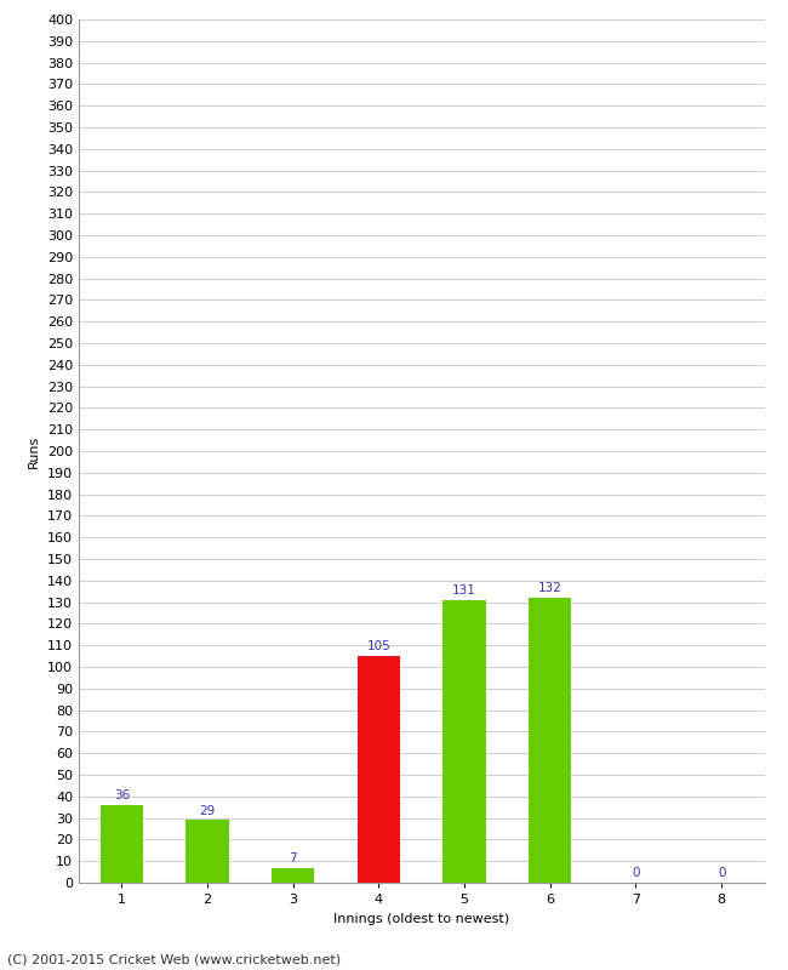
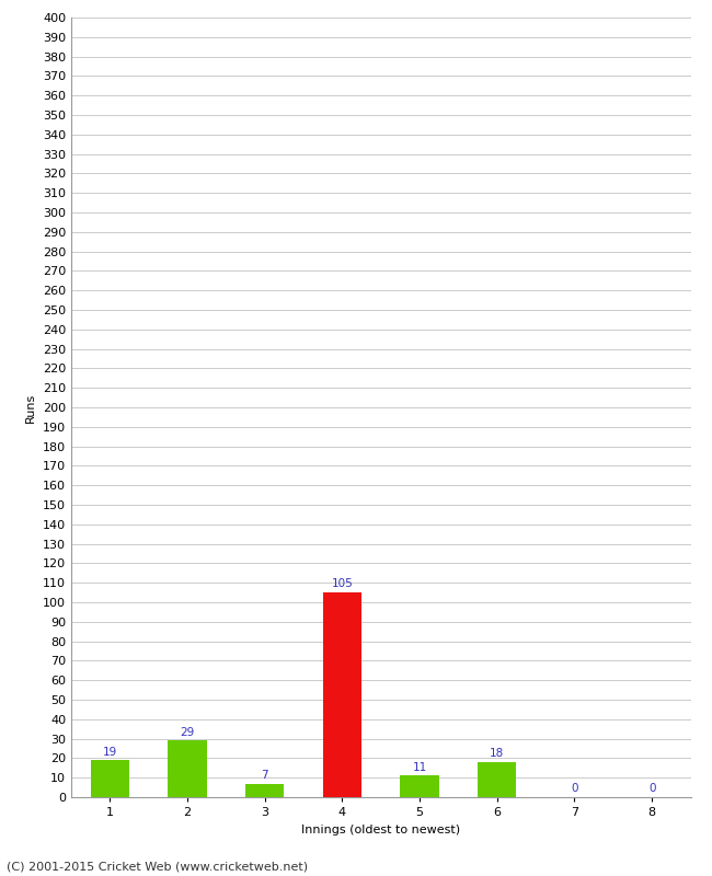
1: 36 -> 19
5: 131 -> 11
6: 132 -> 18
